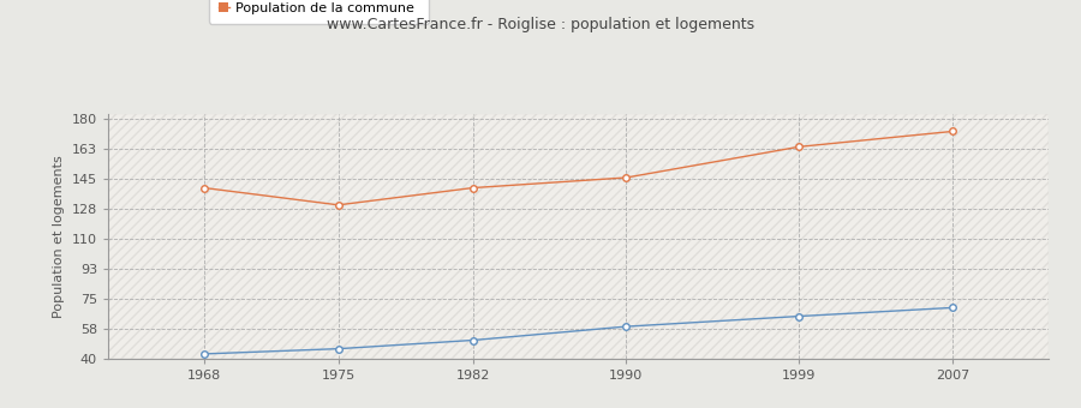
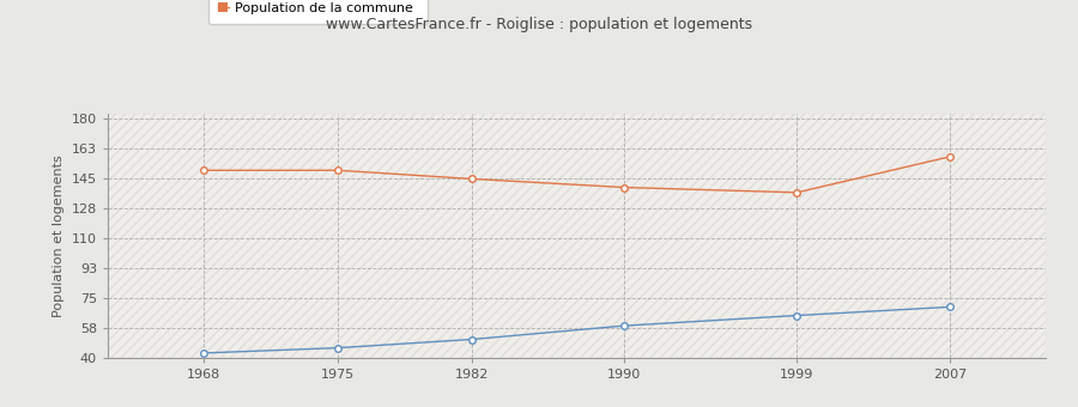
Population de la commune/1968: 140 -> 150
Population de la commune/1975: 130 -> 150
Population de la commune/1982: 140 -> 145
Population de la commune/1990: 146 -> 140
Population de la commune/1999: 164 -> 137
Population de la commune/2007: 173 -> 158
